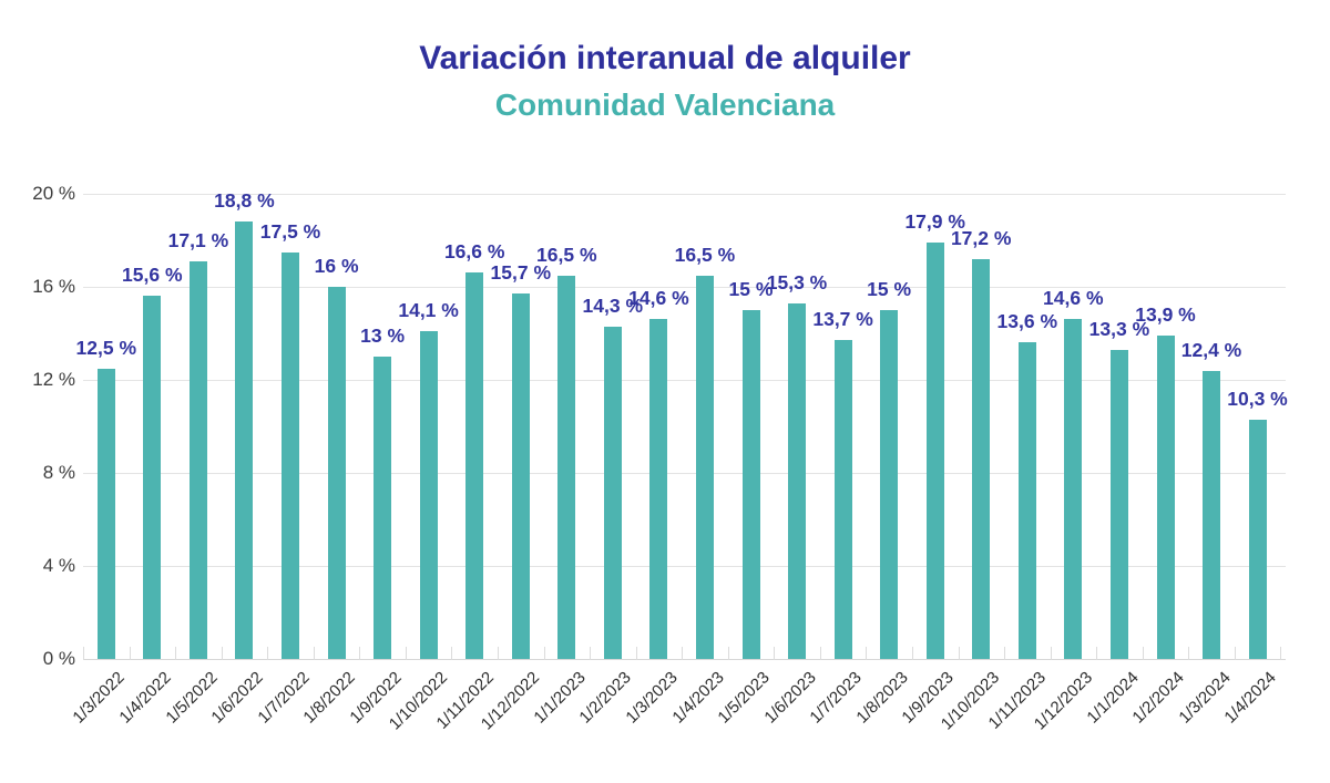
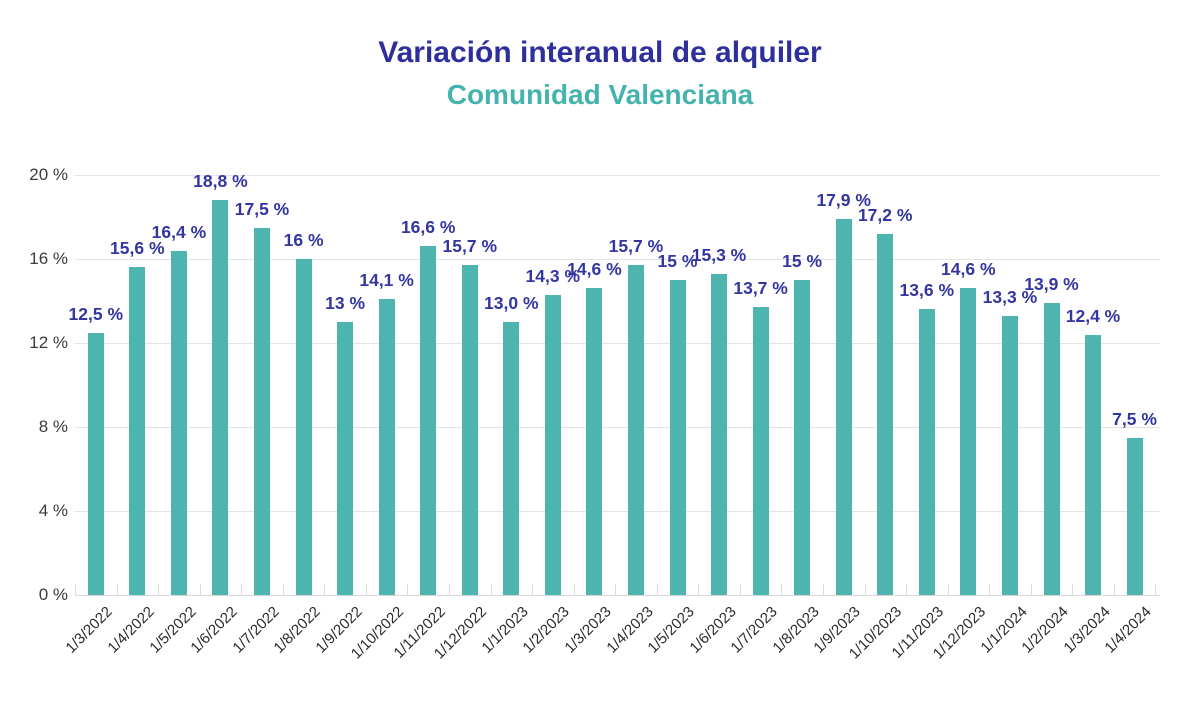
1/5/2022: 17,1 -> 16,4
1/1/2023: 16,5 -> 13,0
1/4/2023: 16,5 -> 15,7
1/4/2024: 10,3 -> 7,5
